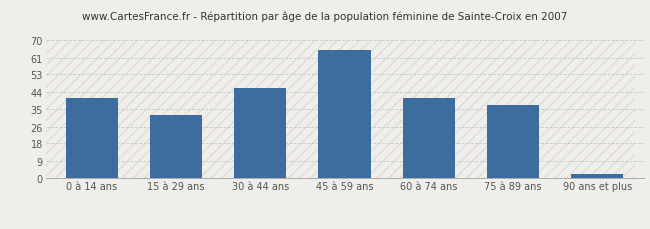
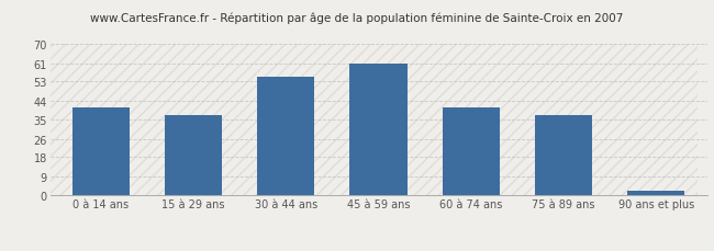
15 à 29 ans: 32 -> 37
30 à 44 ans: 46 -> 55
45 à 59 ans: 65 -> 61
